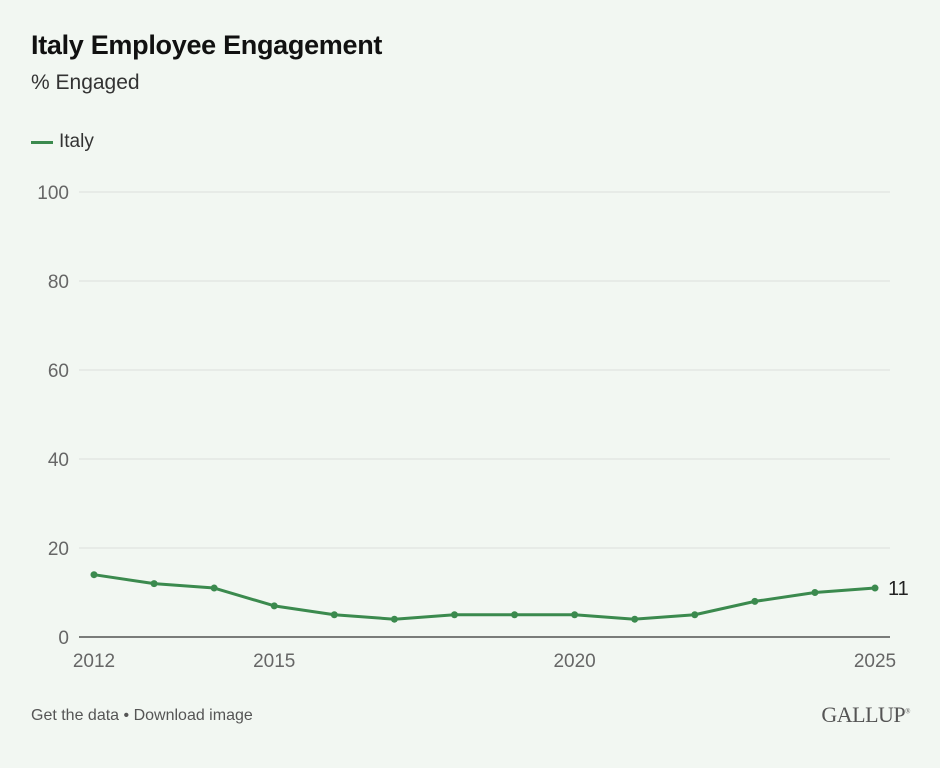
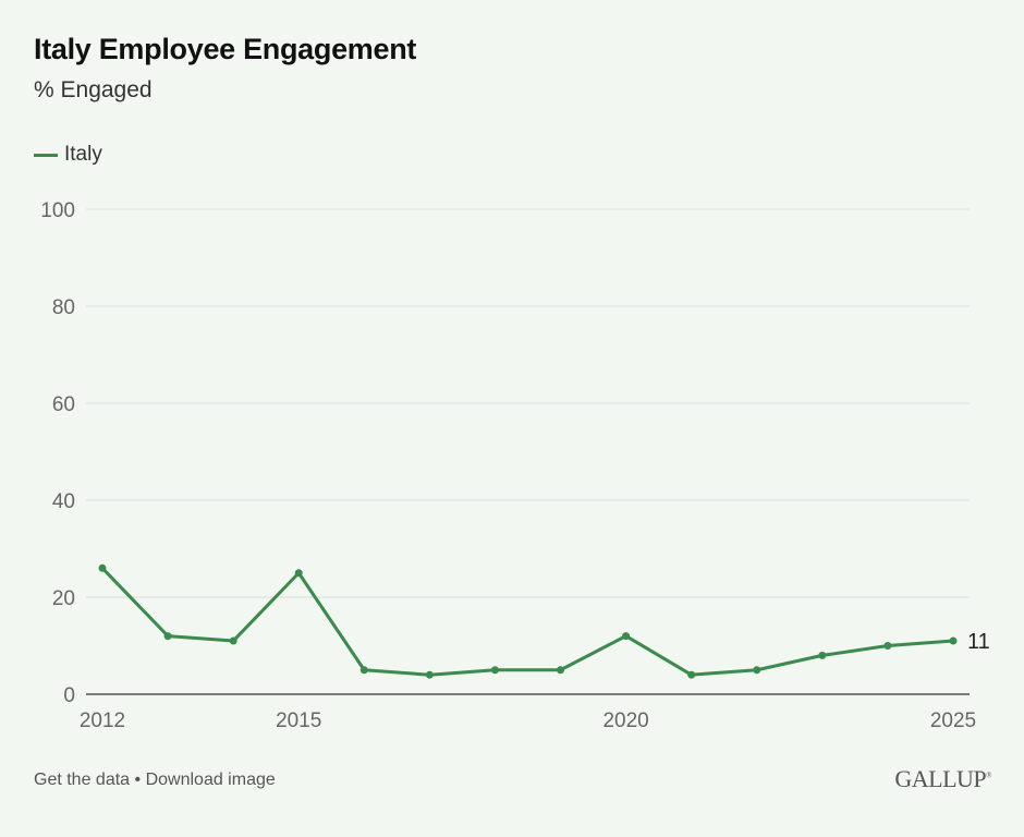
2012: 14 -> 26
2015: 7 -> 25
2020: 5 -> 12
